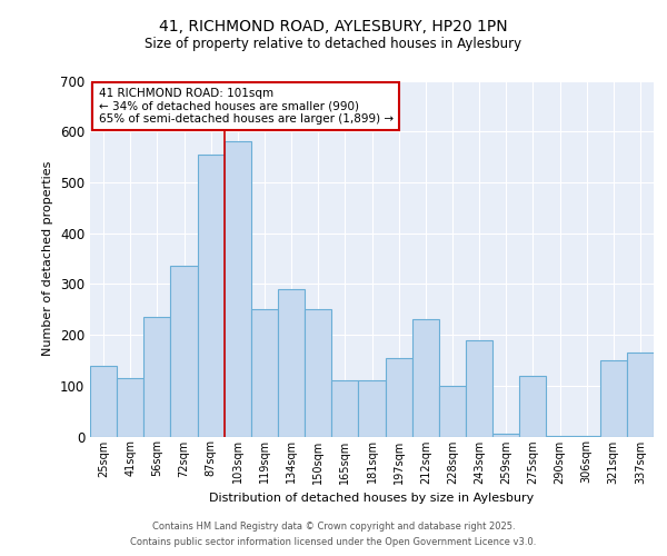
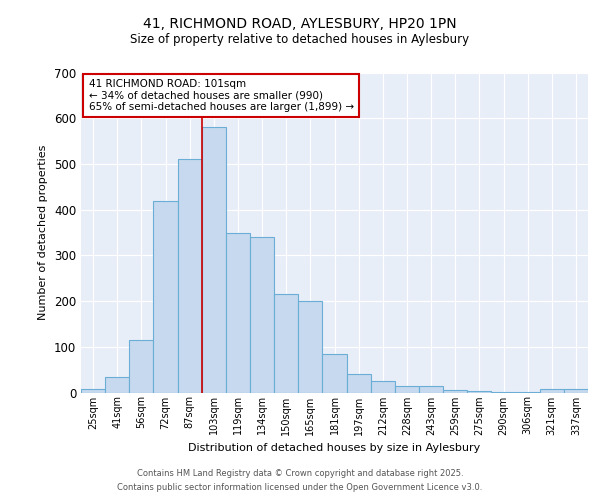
25sqm: 140 -> 8
41sqm: 115 -> 35
56sqm: 235 -> 115
72sqm: 335 -> 420
87sqm: 555 -> 510
119sqm: 250 -> 350
134sqm: 290 -> 340
150sqm: 250 -> 215
165sqm: 110 -> 200
181sqm: 110 -> 85
197sqm: 155 -> 40
212sqm: 230 -> 25
228sqm: 100 -> 15
243sqm: 190 -> 15
275sqm: 120 -> 3
321sqm: 150 -> 7
337sqm: 165 -> 8
